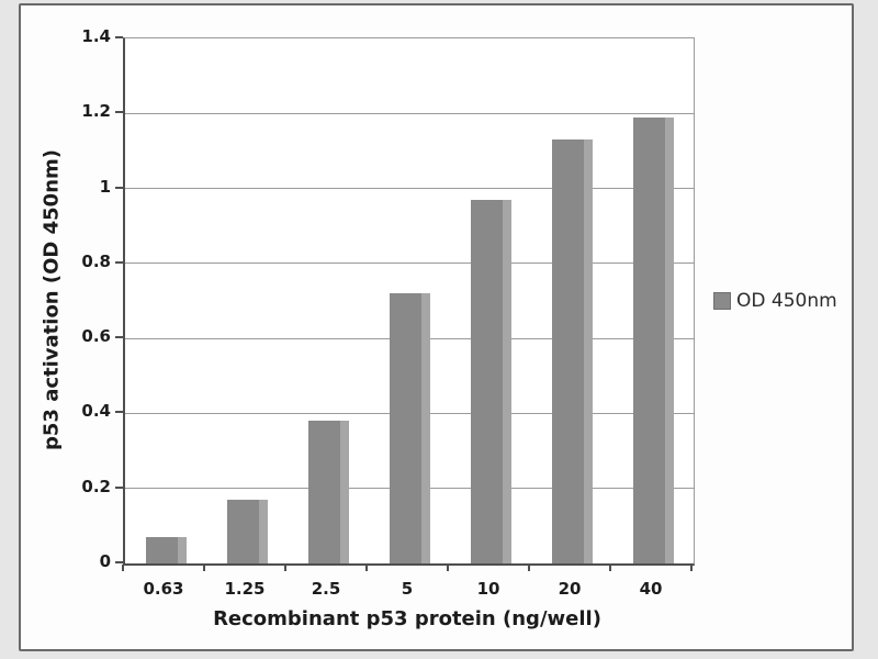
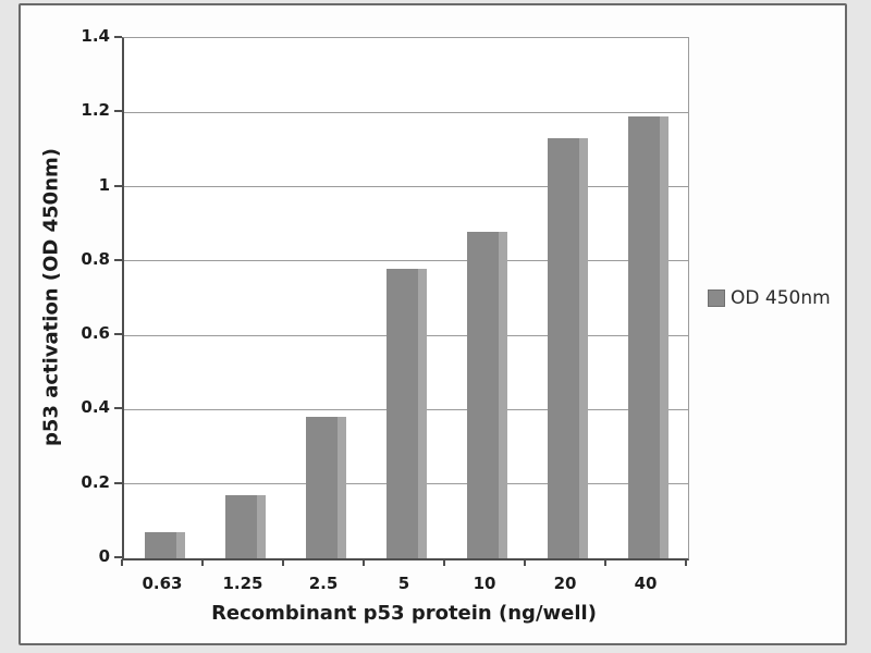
5: 0.72 -> 0.78
10: 0.97 -> 0.88
